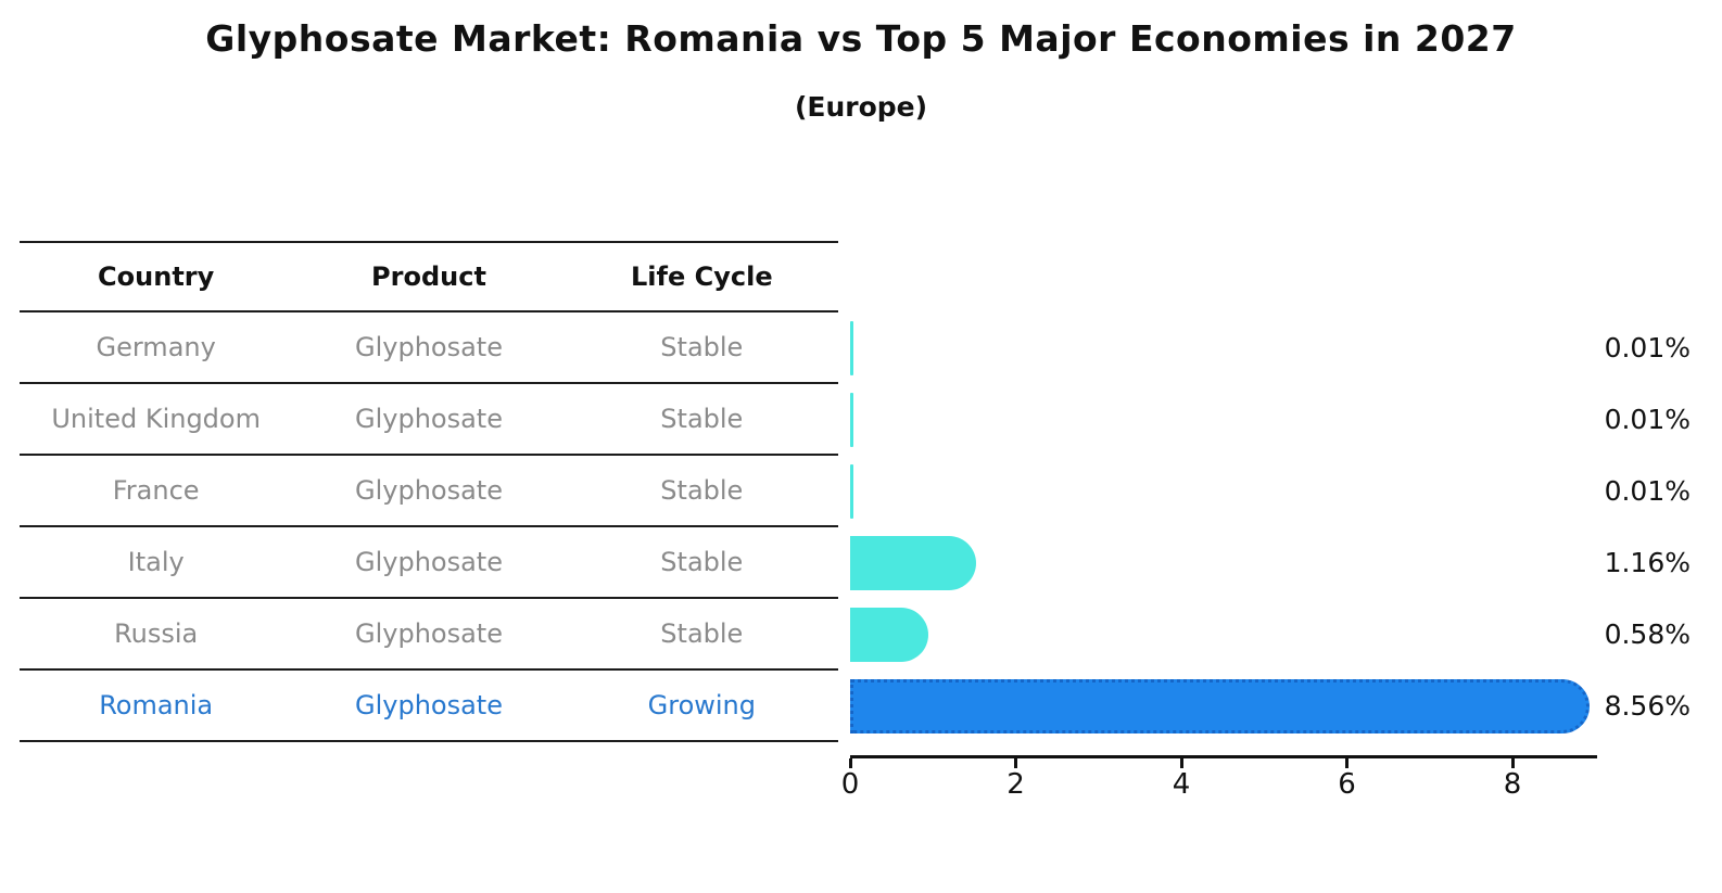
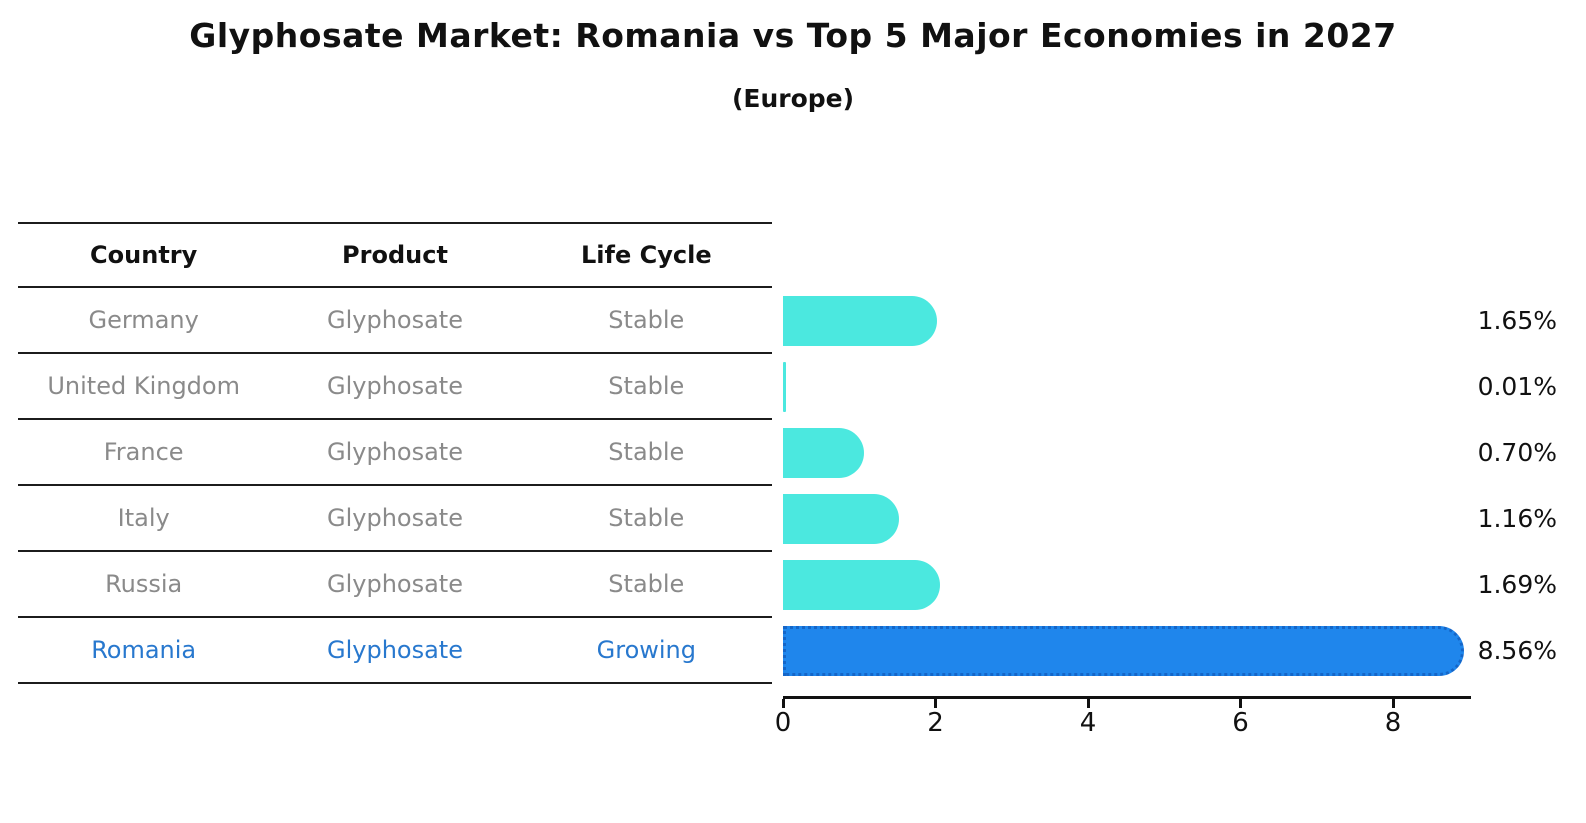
Germany: 0.01% -> 1.65%
France: 0.01% -> 0.70%
Russia: 0.58% -> 1.69%
